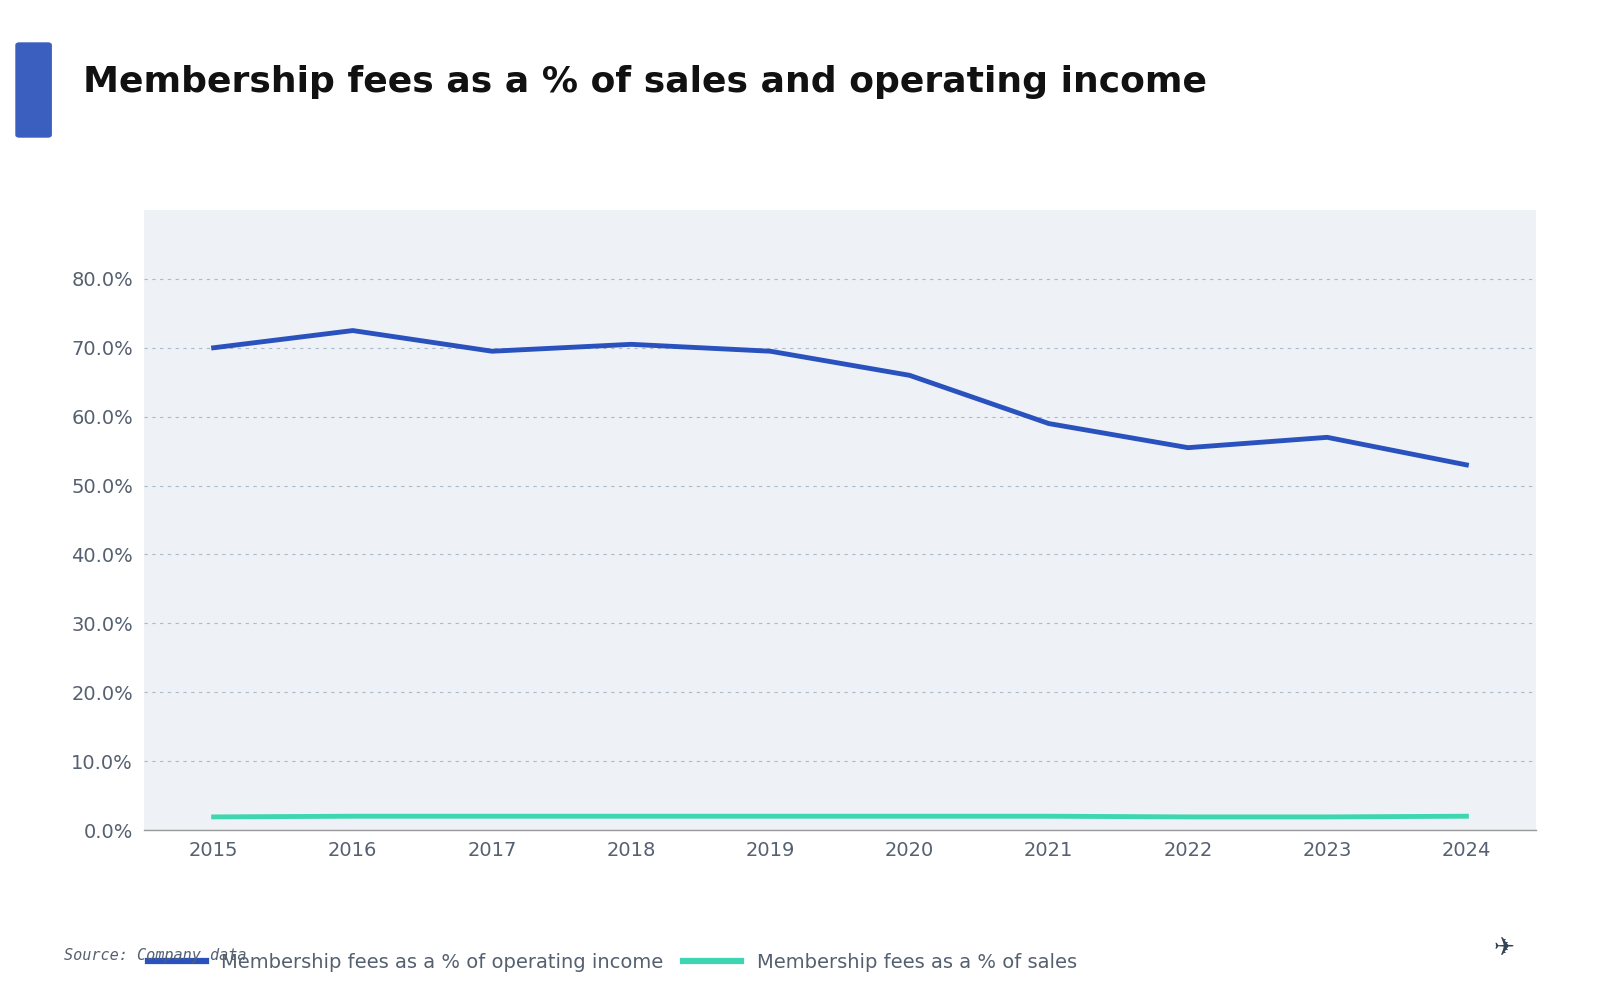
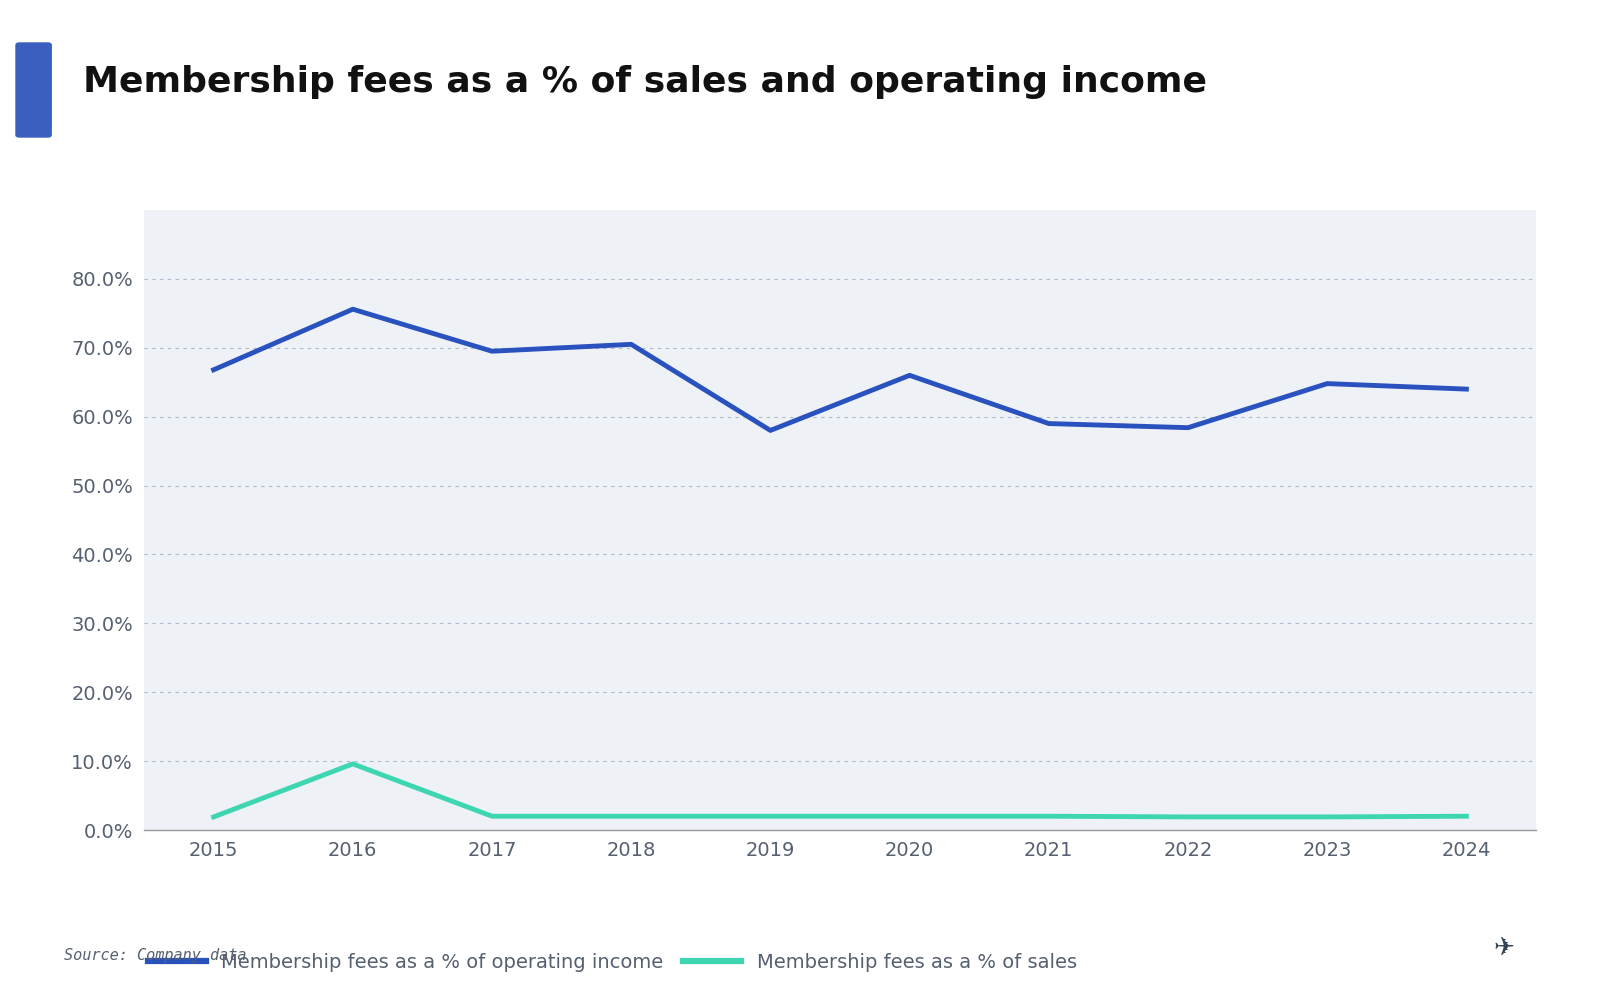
Membership fees as a % of operating income/2015: 70.0% -> 66.8%
Membership fees as a % of operating income/2016: 72.5% -> 75.6%
Membership fees as a % of sales/2016: 2.0% -> 9.6%
Membership fees as a % of operating income/2019: 69.5% -> 58.0%
Membership fees as a % of operating income/2022: 55.5% -> 58.4%
Membership fees as a % of operating income/2023: 57.0% -> 64.8%
Membership fees as a % of operating income/2024: 53.0% -> 64.0%
